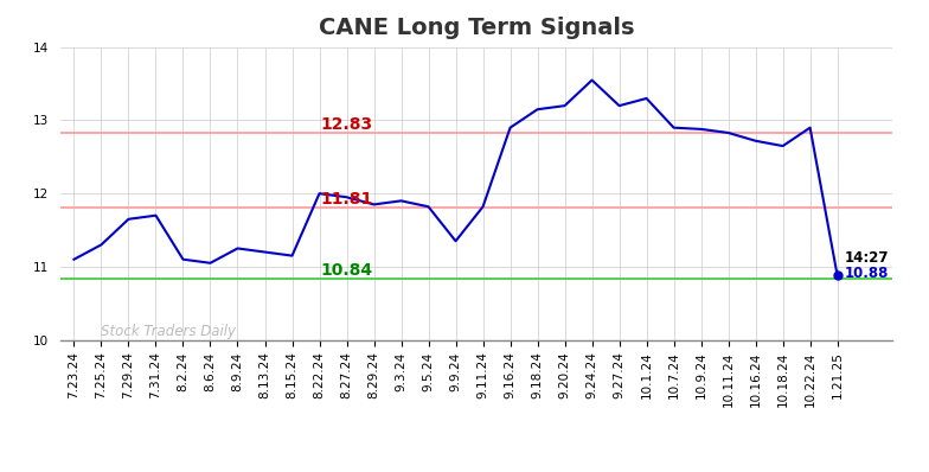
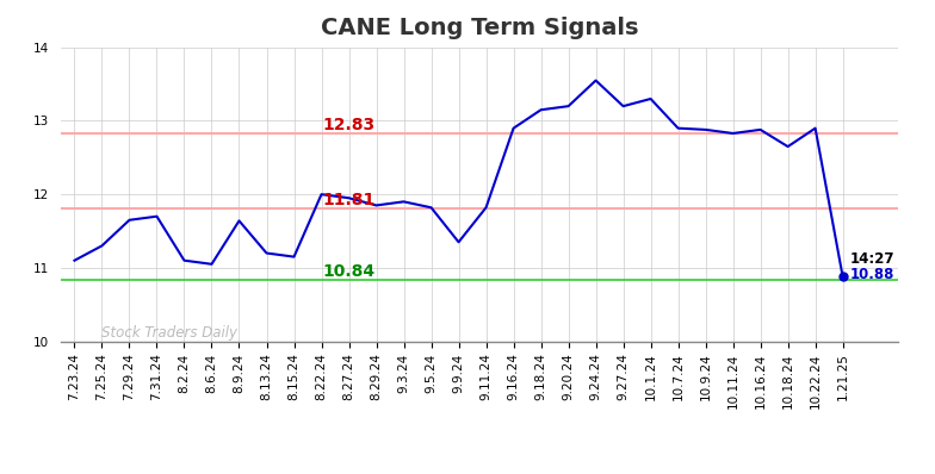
8.9.24: 11.25 -> 11.64
10.16.24: 12.72 -> 12.88
